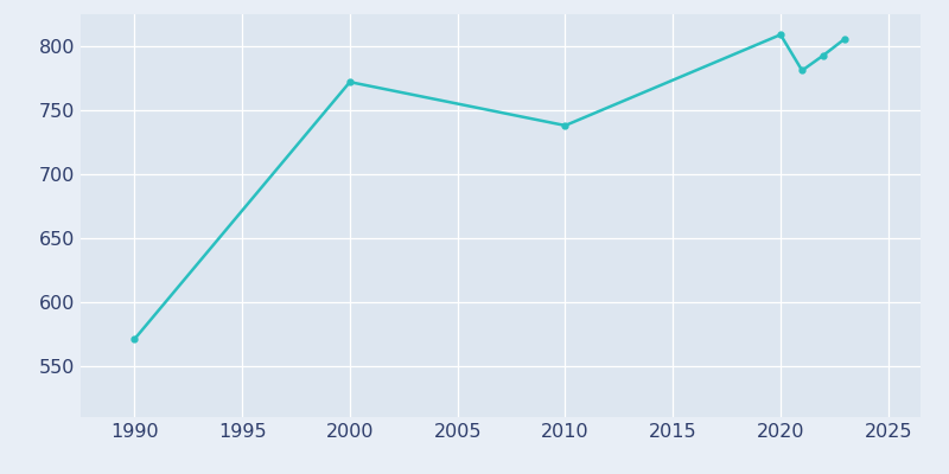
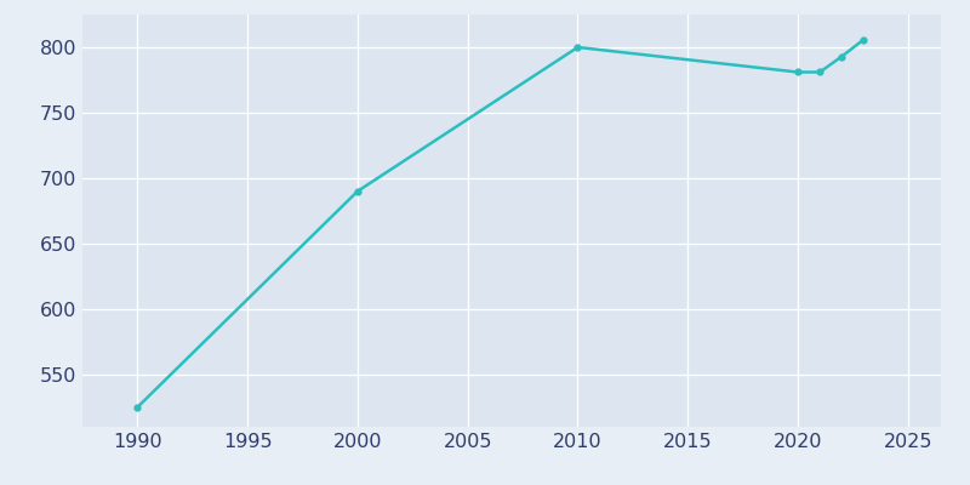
1990: 571 -> 525
2000: 772 -> 690
2010: 738 -> 800
2020: 809 -> 781
